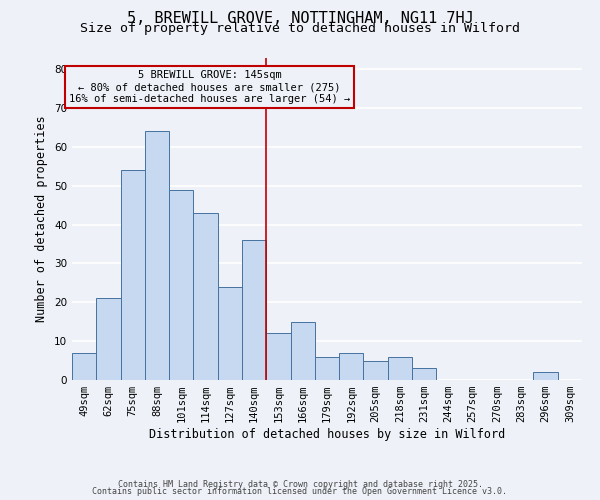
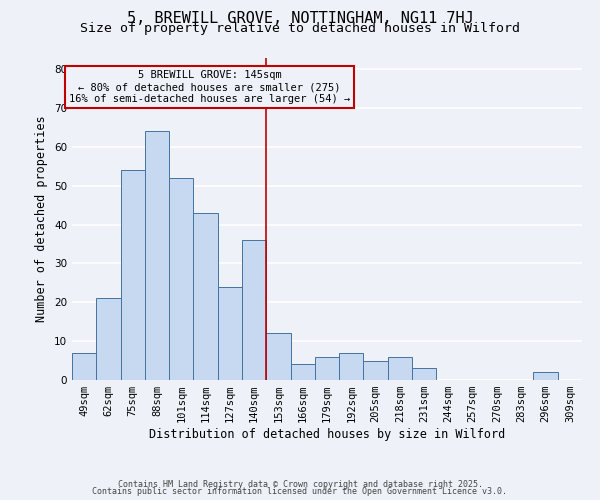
101sqm: 49 -> 52
166sqm: 15 -> 4
